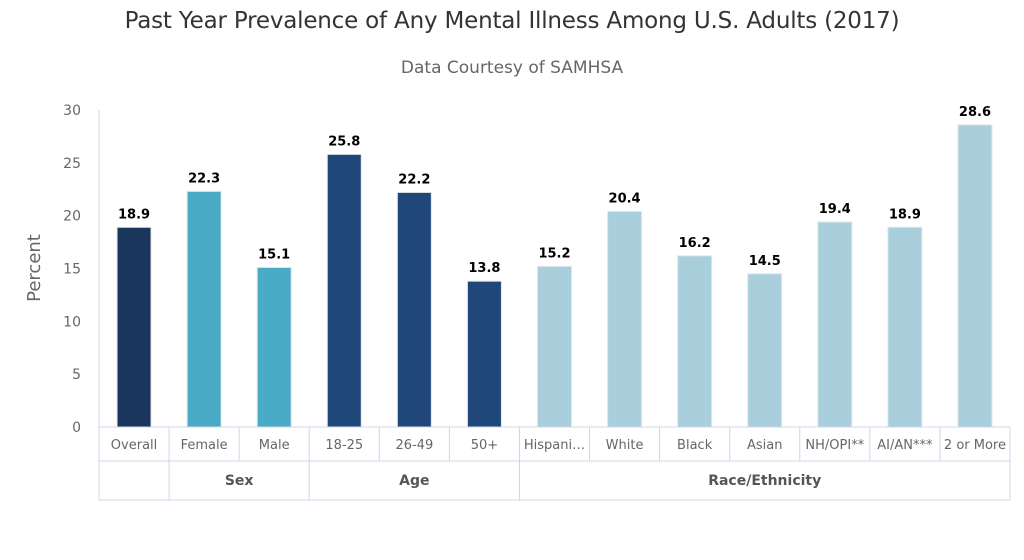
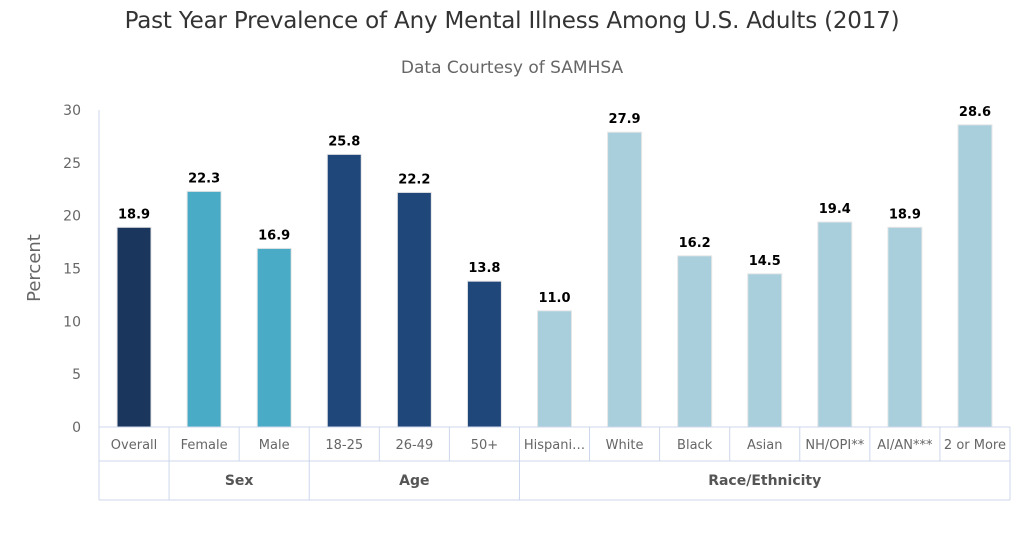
Male: 15.1 -> 16.9
Hispani…: 15.2 -> 11.0
White: 20.4 -> 27.9
